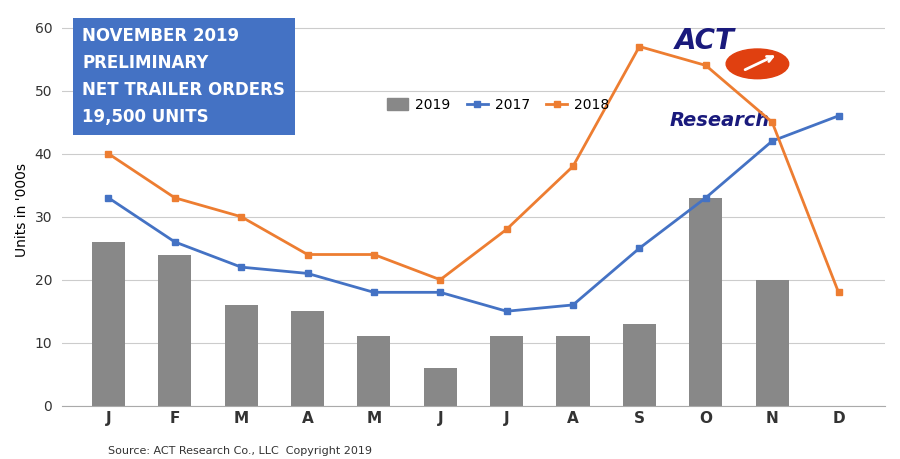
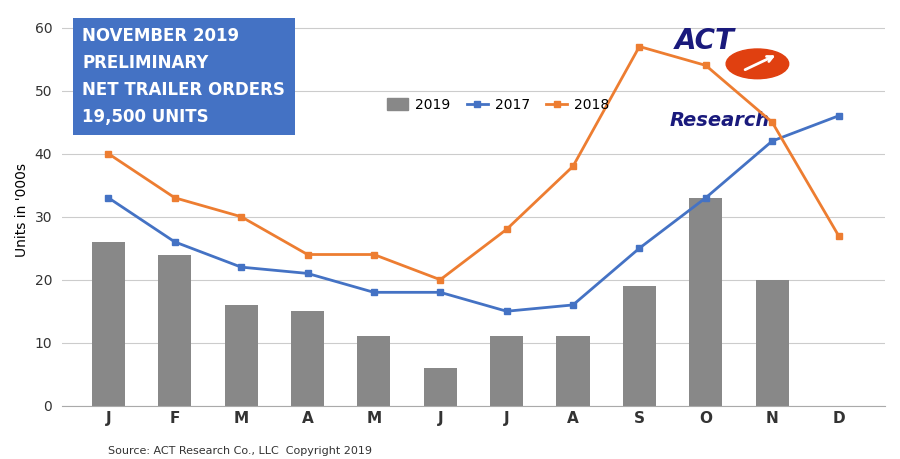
2019/S: 13 -> 19
2018/D: 18 -> 27
